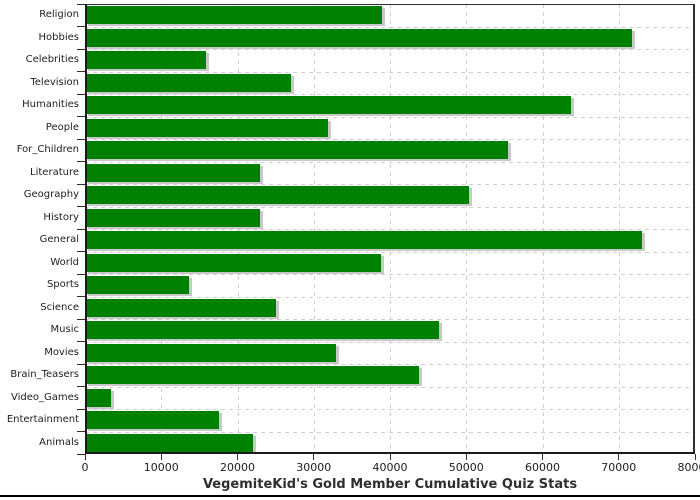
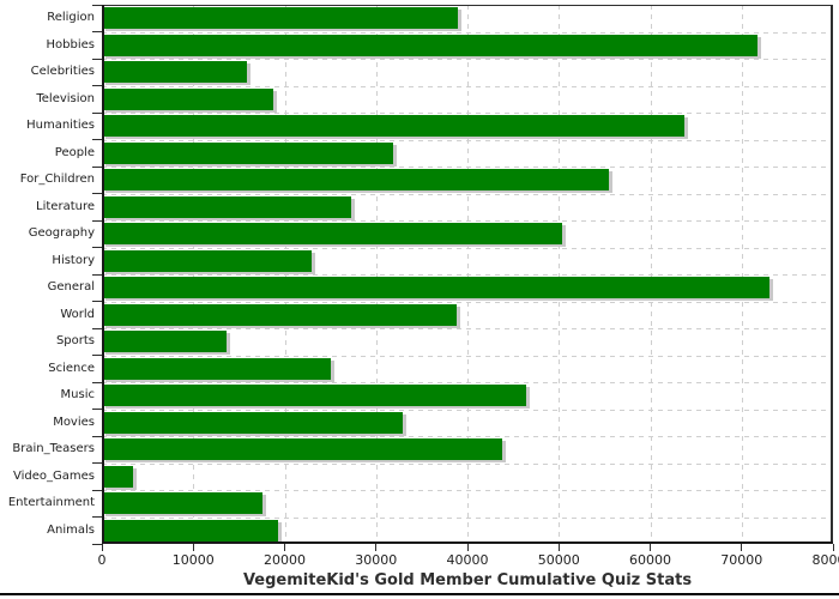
Television: 27000 -> 19000
Literature: 23000 -> 27000
Animals: 22000 -> 19000
